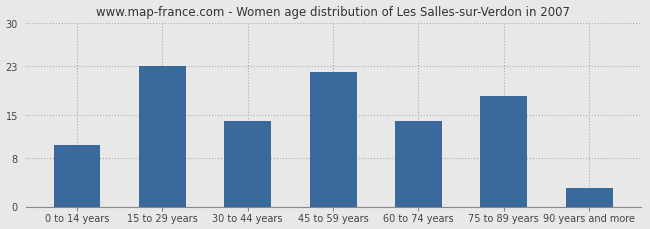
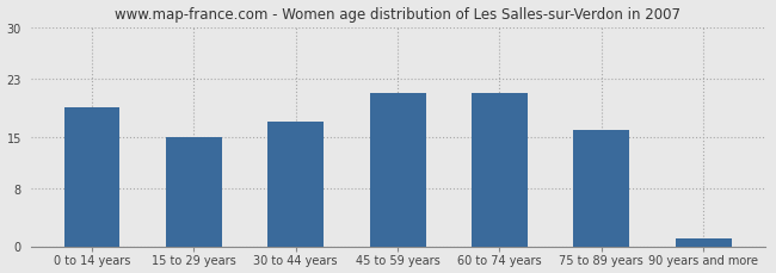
0 to 14 years: 10 -> 19
15 to 29 years: 23 -> 15
30 to 44 years: 14 -> 17
45 to 59 years: 22 -> 21
60 to 74 years: 14 -> 21
75 to 89 years: 18 -> 16
90 years and more: 3 -> 1
